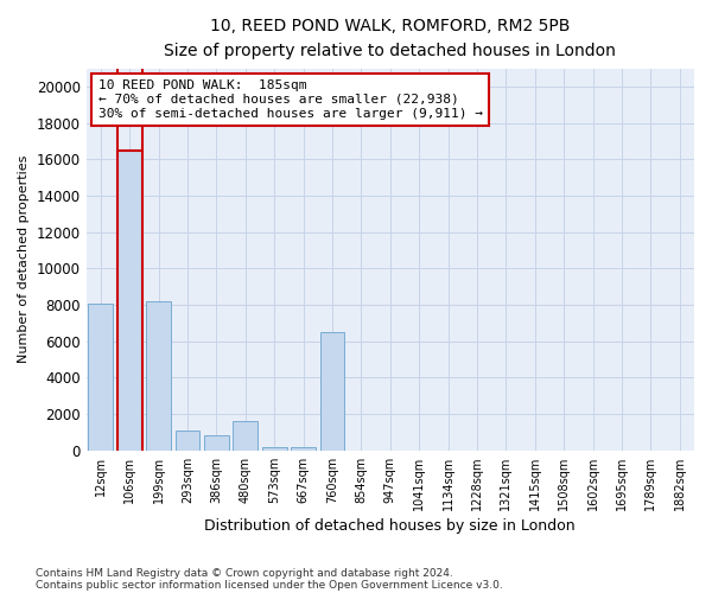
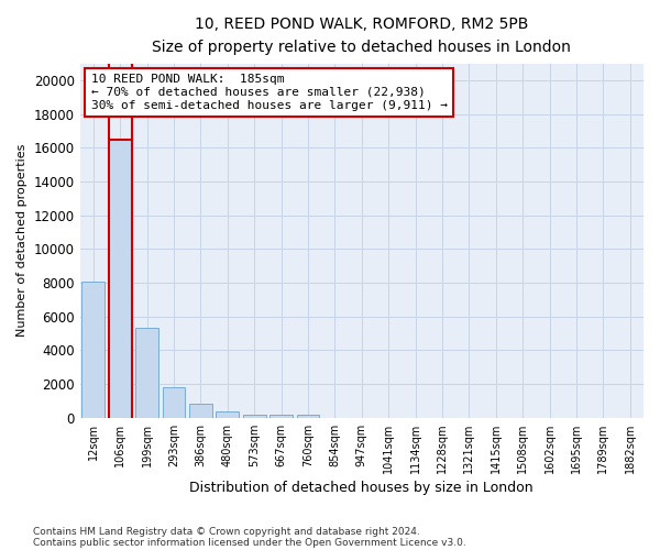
199sqm: 8200 -> 5300
293sqm: 1100 -> 1800
480sqm: 1600 -> 400
760sqm: 6500 -> 200
